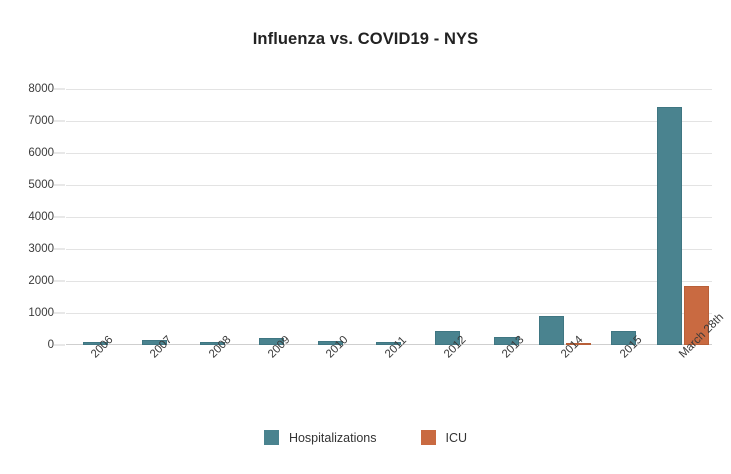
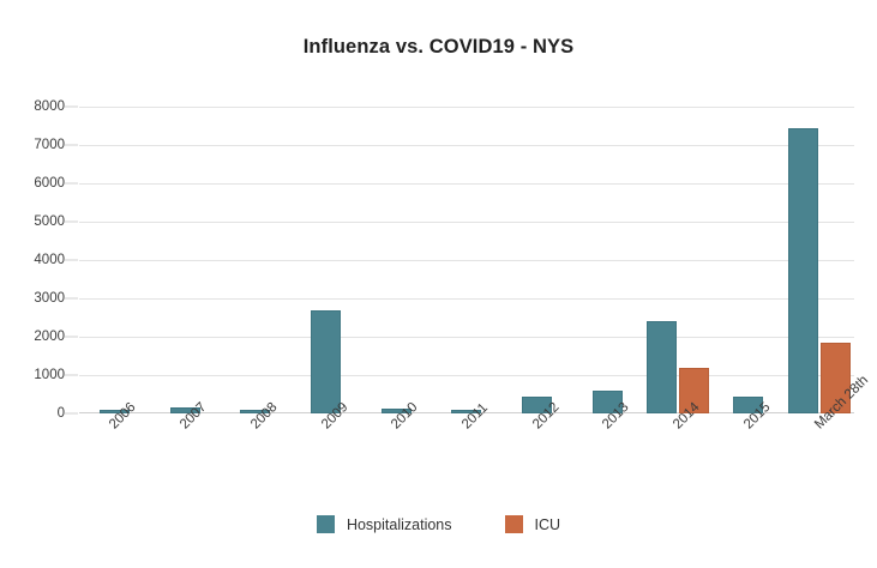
Hospitalizations/2009: 200 -> 2700
Hospitalizations/2013: 200 -> 600
Hospitalizations/2014: 900 -> 2400
ICU/2014: 100 -> 1200
